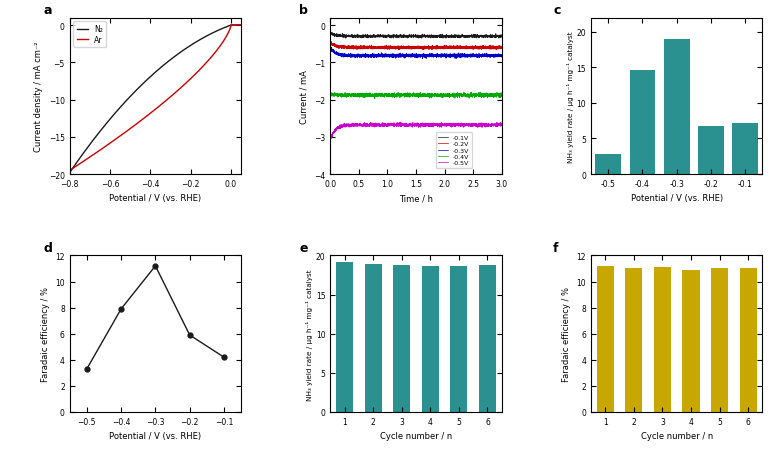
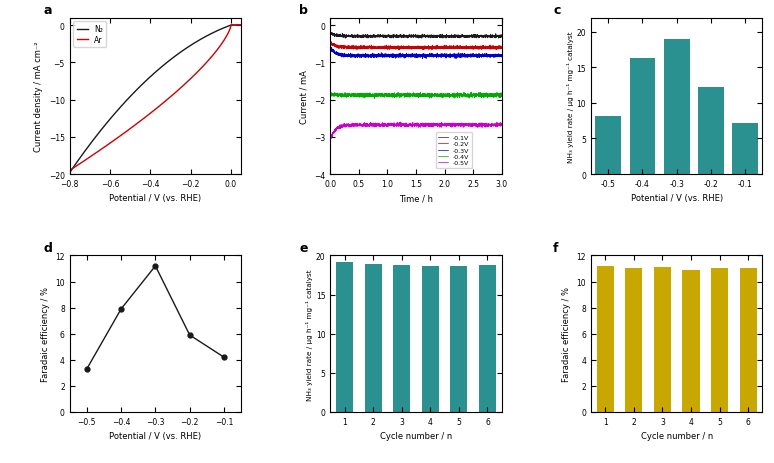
-0.5: 2.8 -> 8.2
-0.4: 14.6 -> 16.3
-0.2: 6.8 -> 12.3
